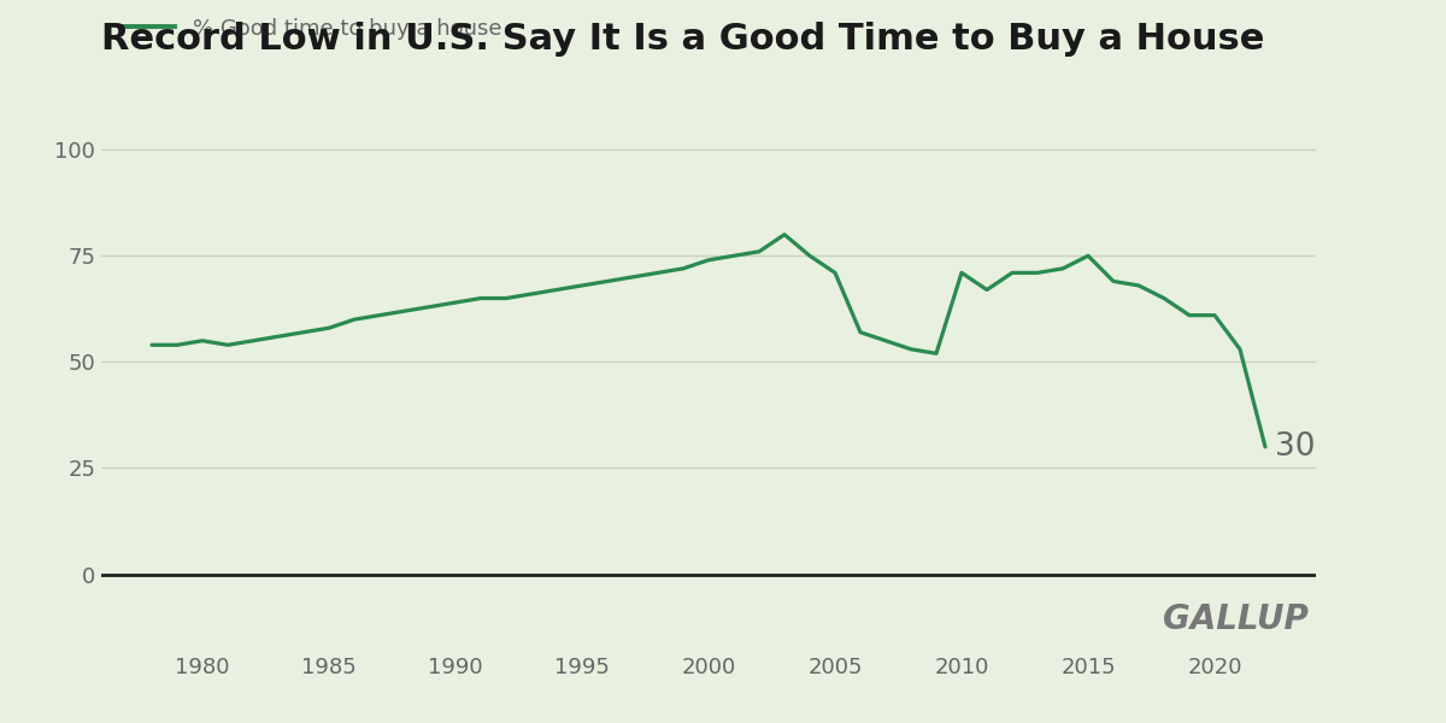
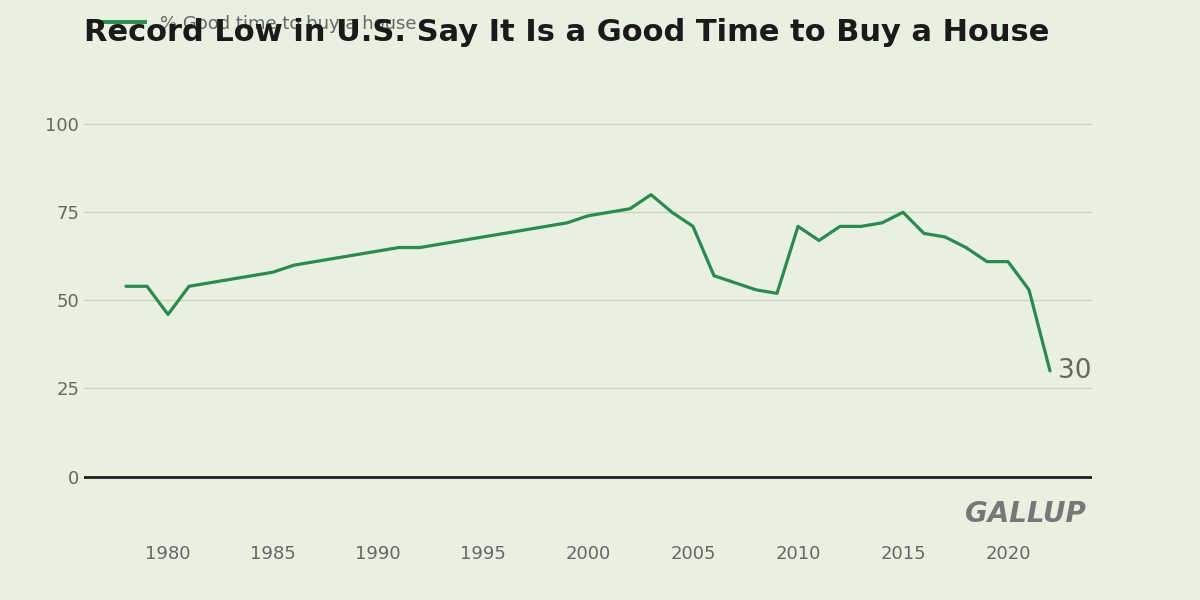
1980: 55 -> 46
